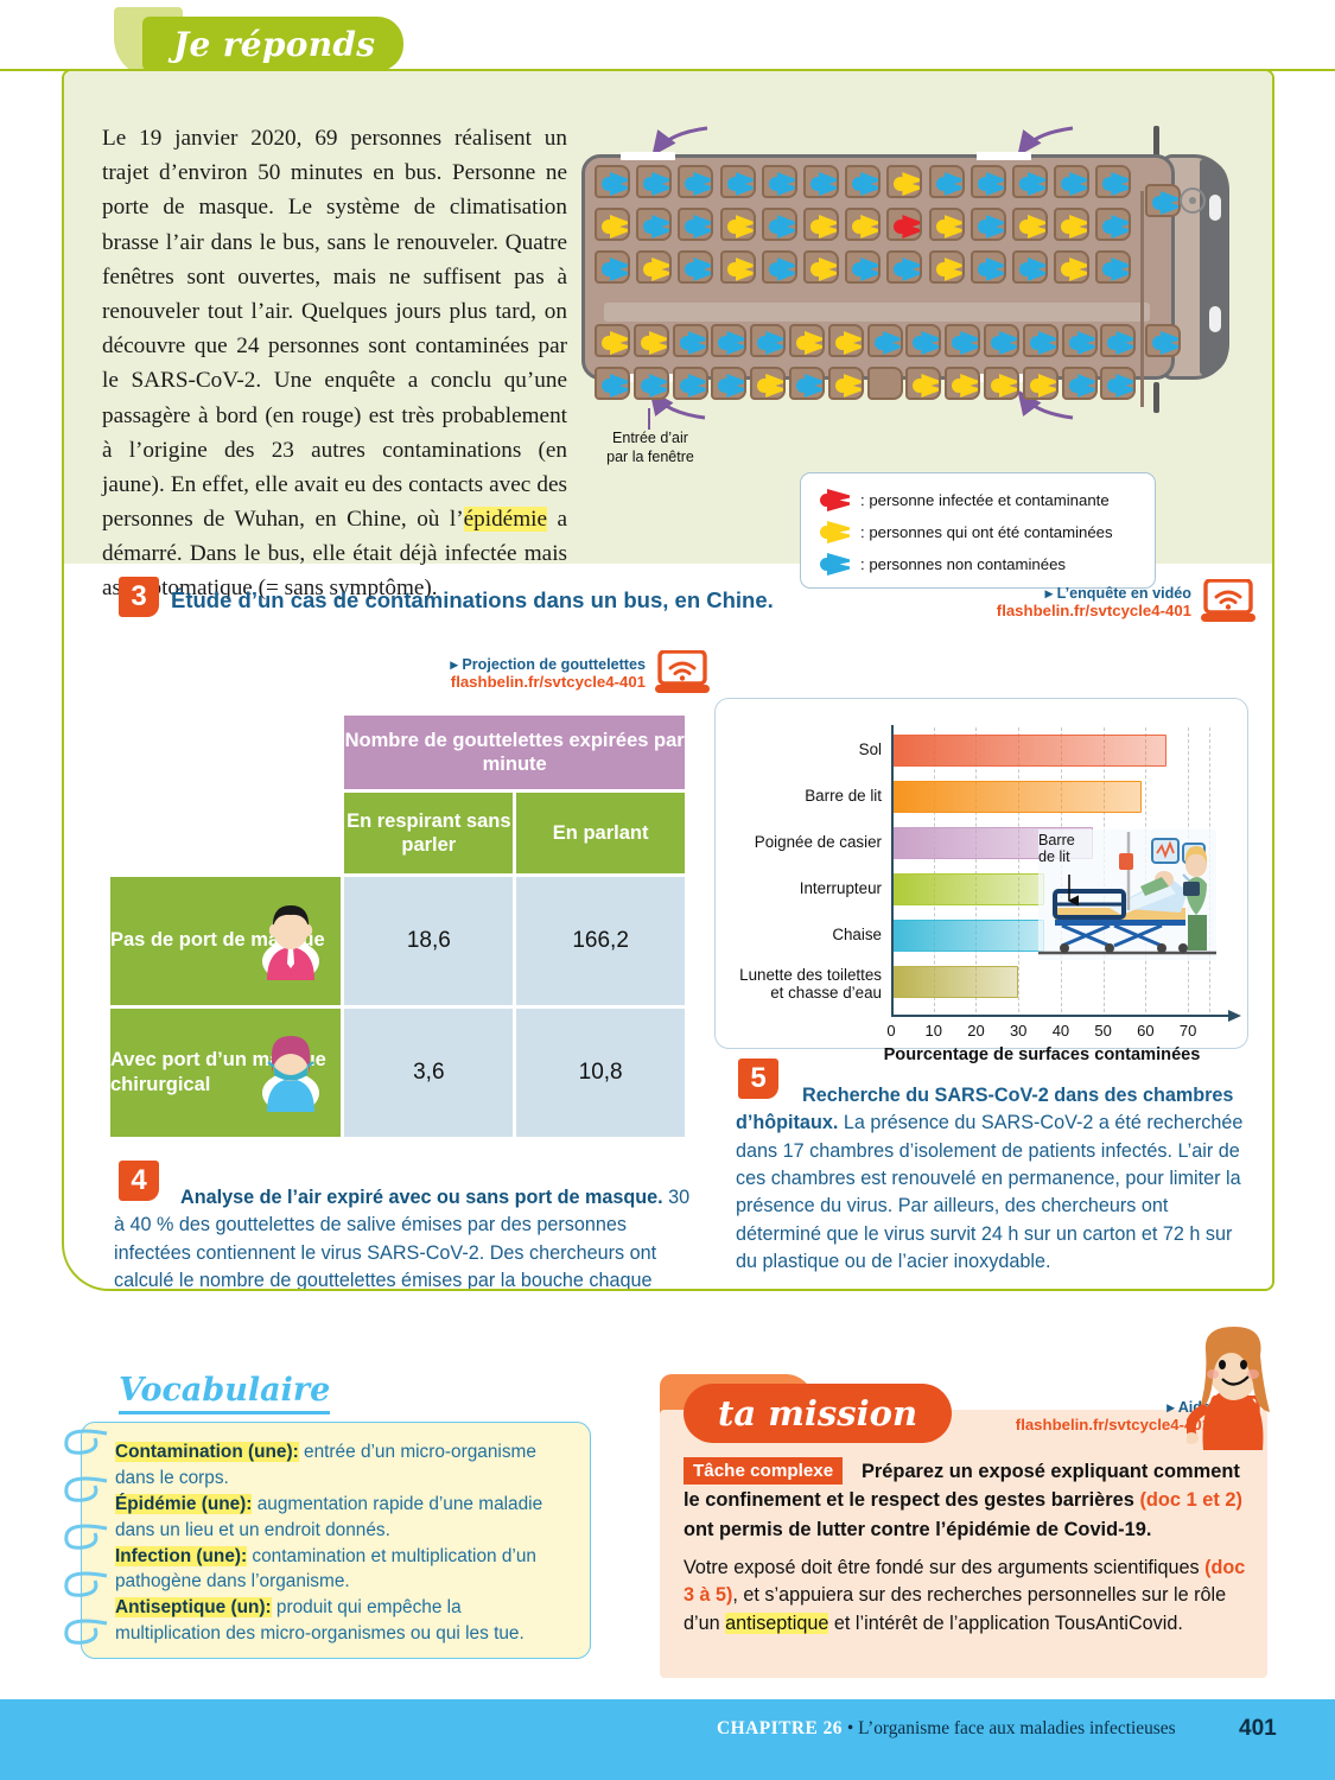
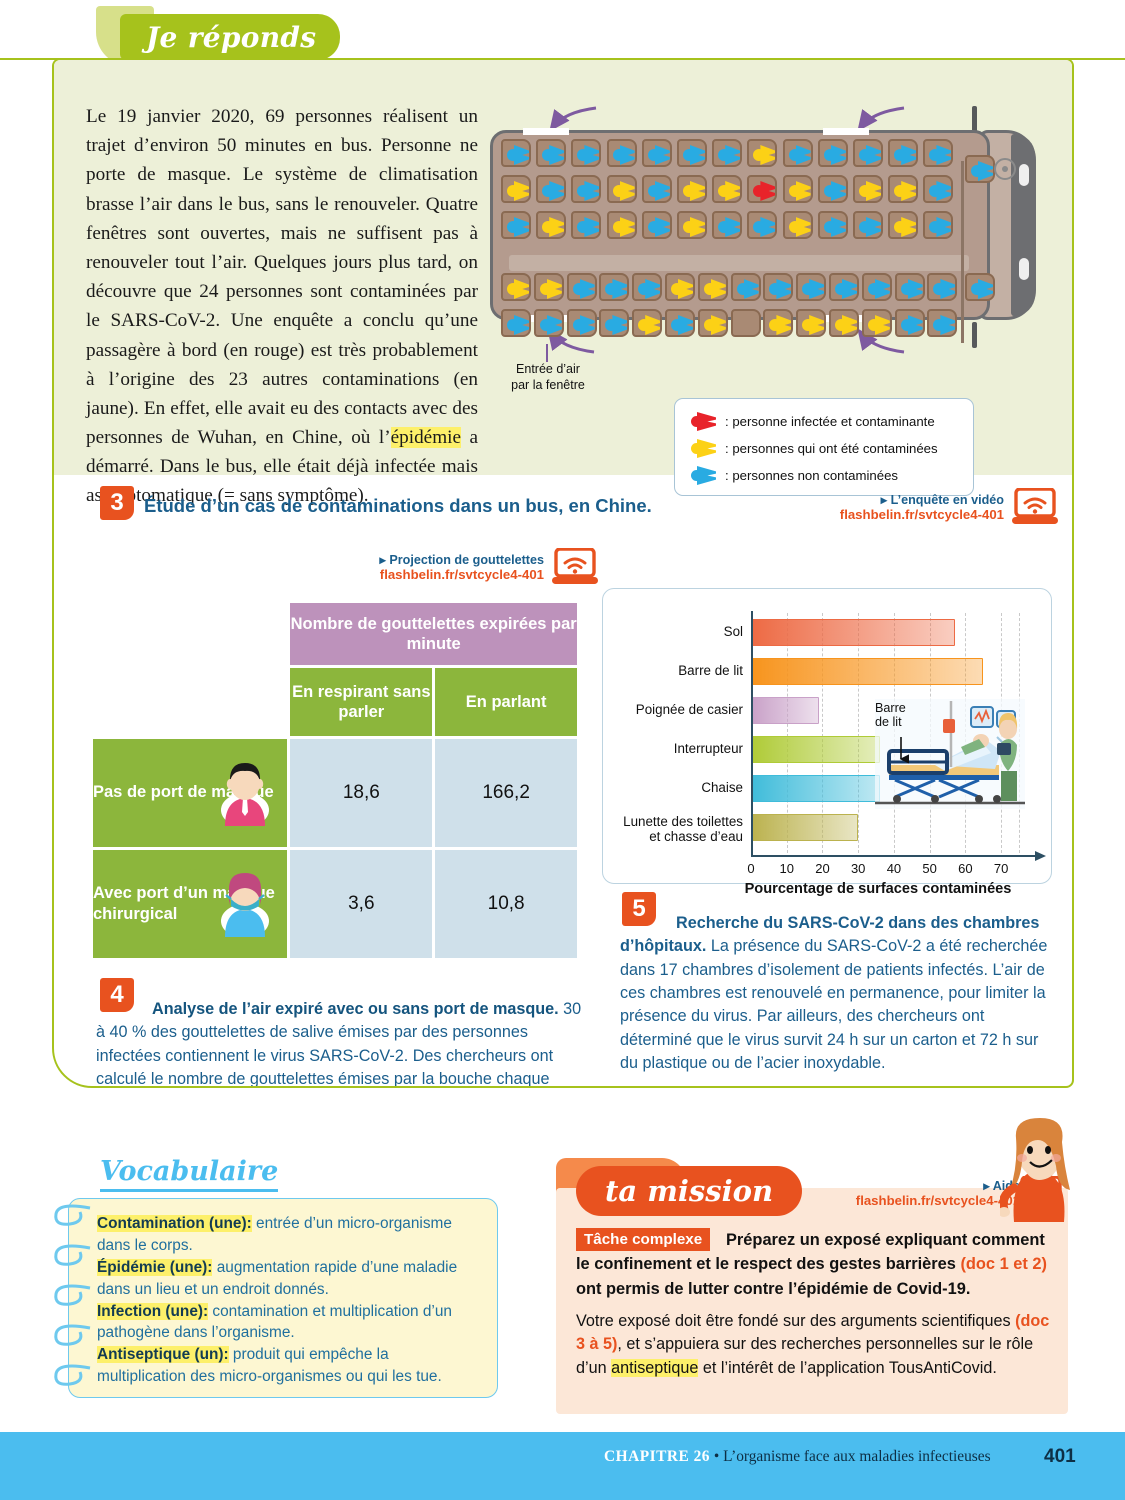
Sol: 65 -> 57
Barre de lit: 59 -> 65
Poignée de casier: 48 -> 19
